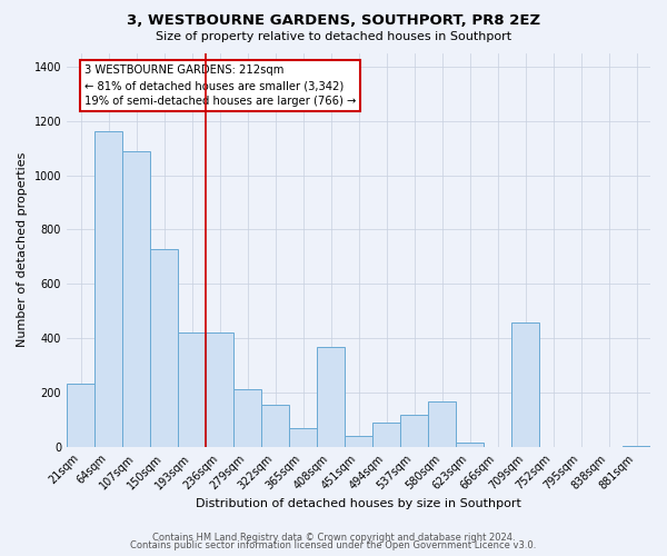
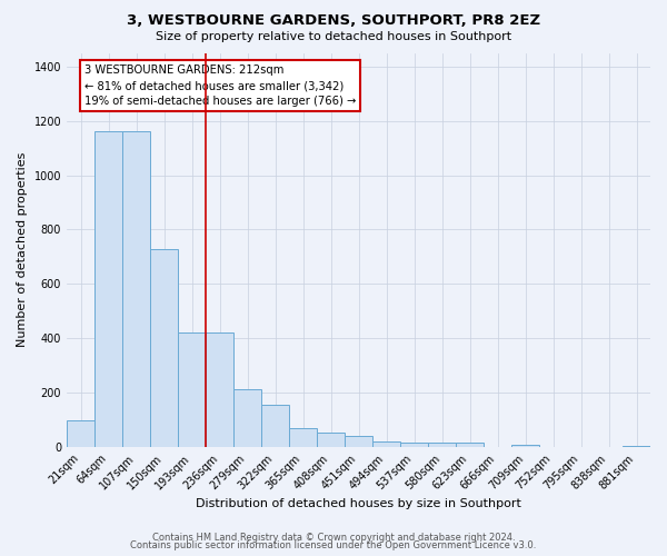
21sqm: 235 -> 100
107sqm: 1090 -> 1160
408sqm: 370 -> 55
494sqm: 90 -> 20
537sqm: 120 -> 15
580sqm: 170 -> 15
709sqm: 460 -> 10
